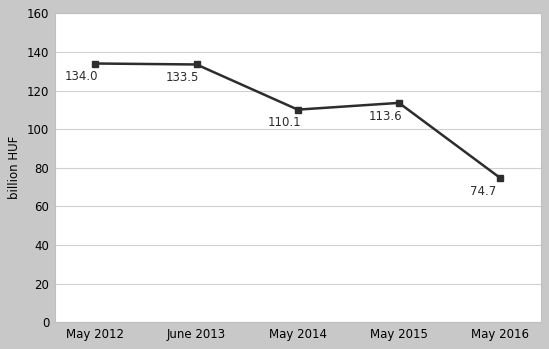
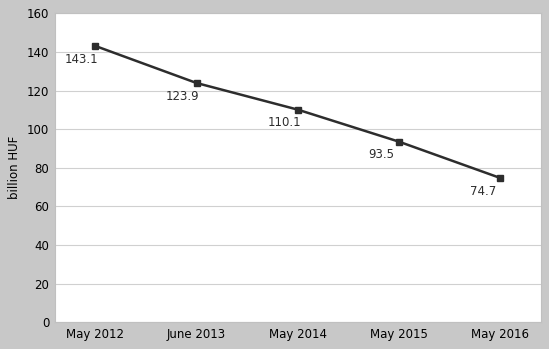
May 2012: 134.0 -> 143.1
June 2013: 133.5 -> 123.9
May 2015: 113.6 -> 93.5
